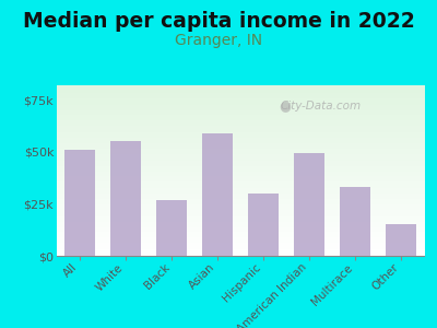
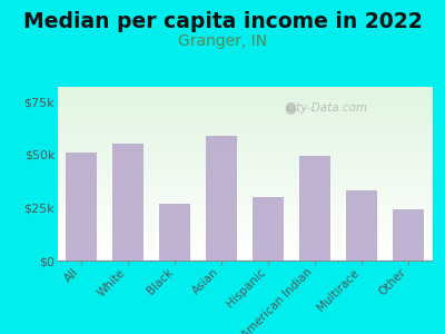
Other: $15k -> $24k
